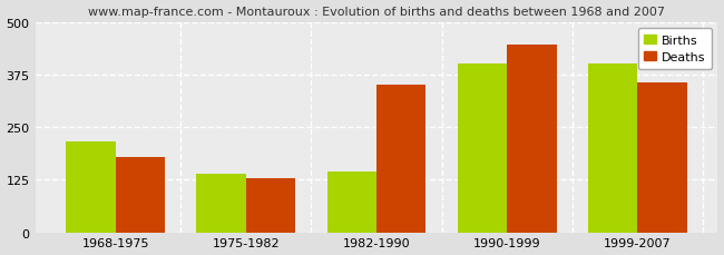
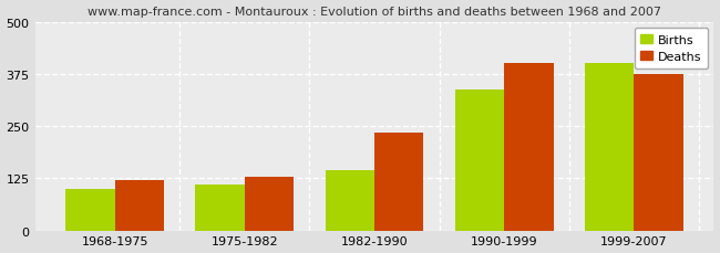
Births/1968-1975: 215 -> 100
Deaths/1968-1975: 180 -> 120
Births/1975-1982: 140 -> 110
Deaths/1982-1990: 350 -> 235
Births/1990-1999: 400 -> 338
Deaths/1990-1999: 445 -> 400
Deaths/1999-2007: 355 -> 375
